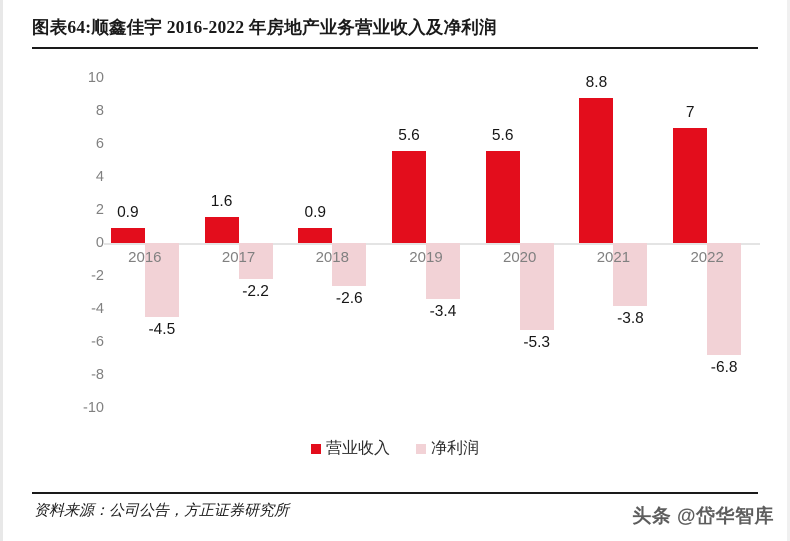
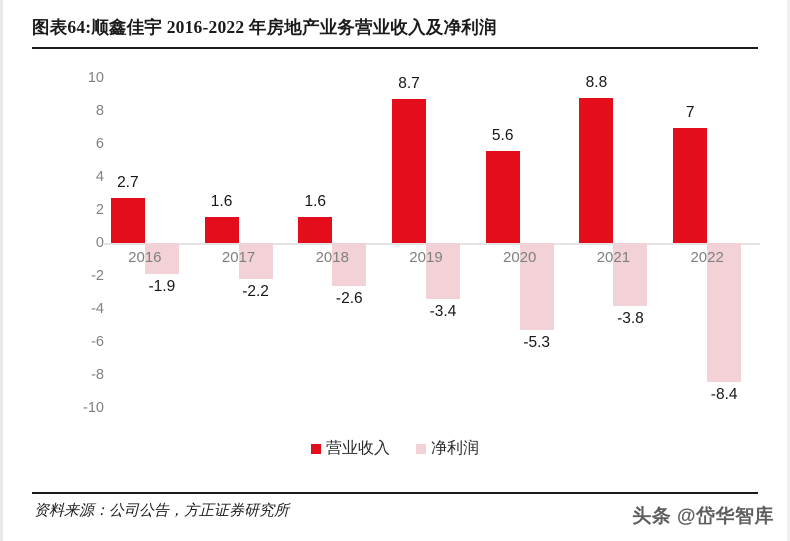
营业收入/2016: 0.9 -> 2.7
净利润/2016: -4.5 -> -1.9
营业收入/2018: 0.9 -> 1.6
营业收入/2019: 5.6 -> 8.7
净利润/2022: -6.8 -> -8.4
